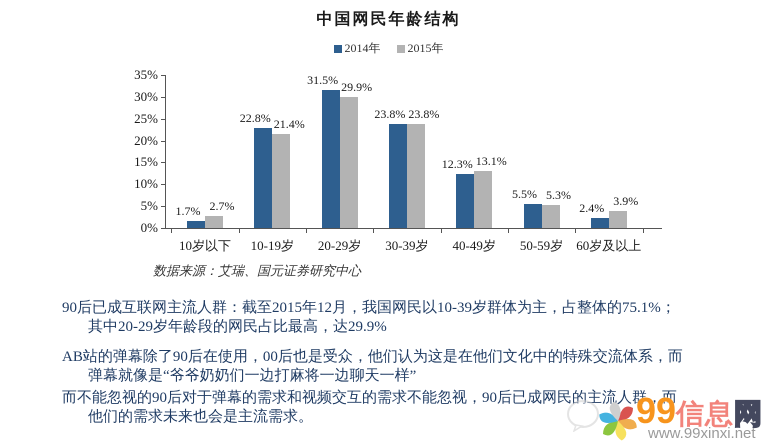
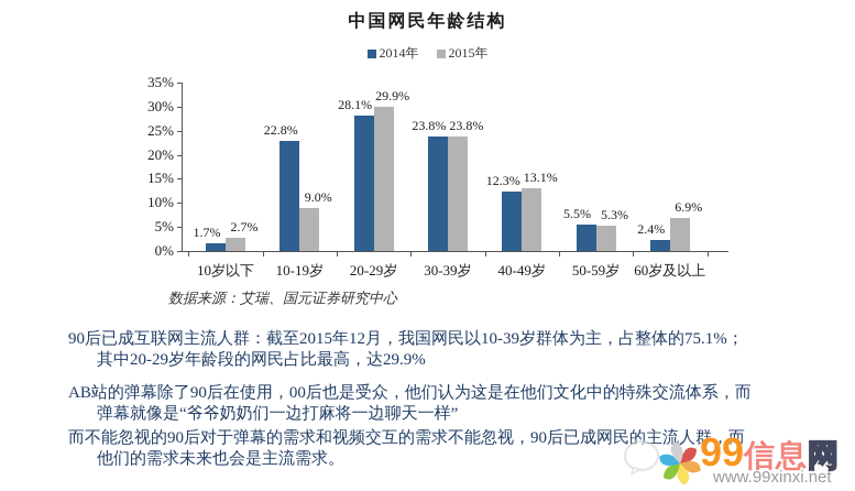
2015年/10-19岁: 21.4% -> 9.0%
2014年/20-29岁: 31.5% -> 28.1%
2015年/60岁及以上: 3.9% -> 6.9%
